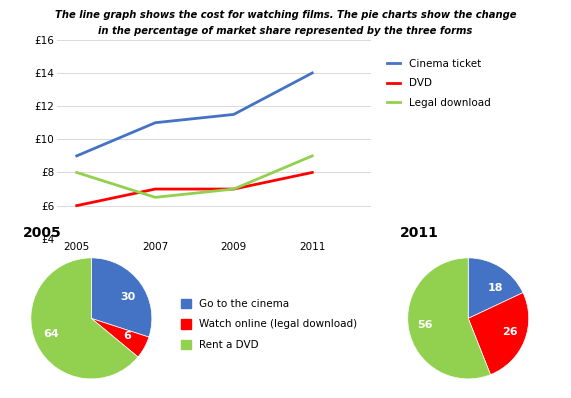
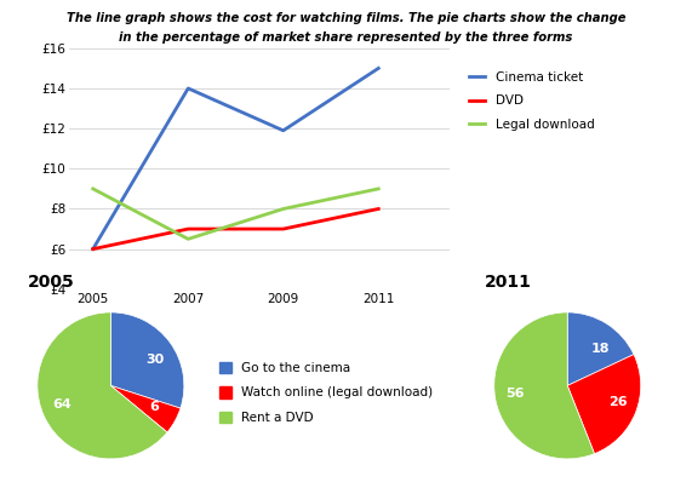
Cinema ticket/2005: £9.0 -> £6.0
Legal download/2005: £8.0 -> £9.0
Cinema ticket/2007: £11.0 -> £14.0
Cinema ticket/2009: £11.5 -> £11.9
Legal download/2009: £7.0 -> £8.0
Cinema ticket/2011: £14.0 -> £15.0
